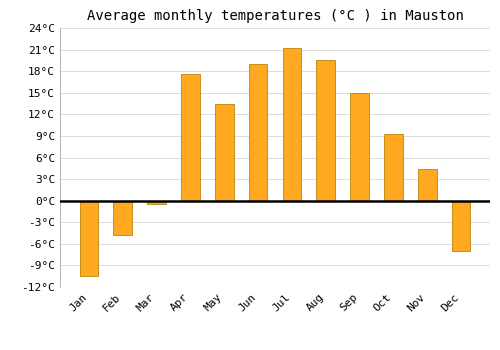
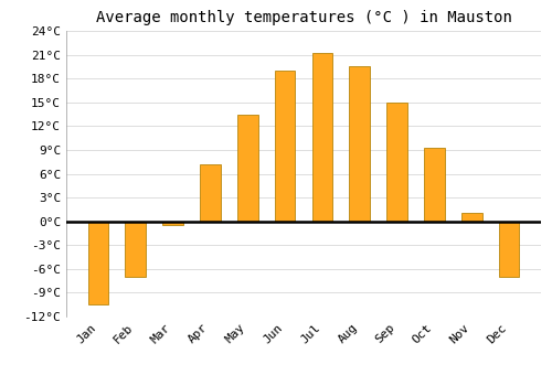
Feb: -4.8°C -> -7.0°C
Apr: 17.6°C -> 7.2°C
Nov: 4.4°C -> 1.0°C
